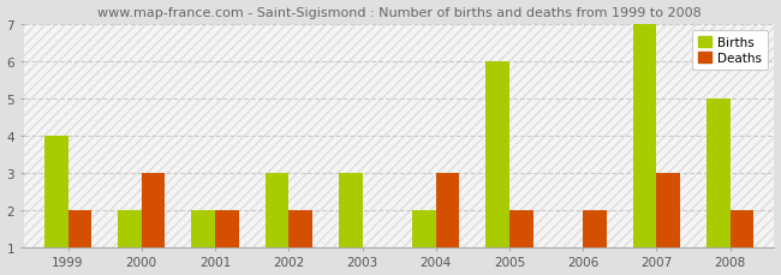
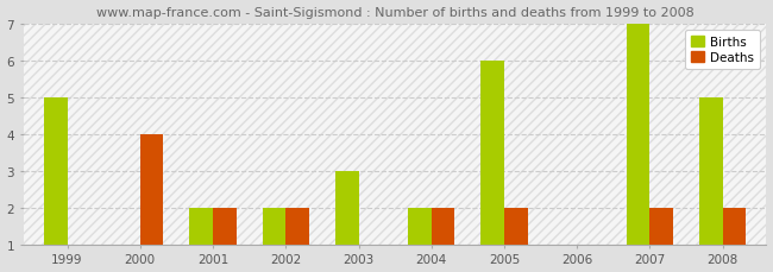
Births/1999: 4 -> 5
Deaths/1999: 2 -> 1
Births/2000: 2 -> 1
Deaths/2000: 3 -> 4
Births/2002: 3 -> 2
Deaths/2004: 3 -> 2
Deaths/2006: 2 -> 1
Deaths/2007: 3 -> 2
